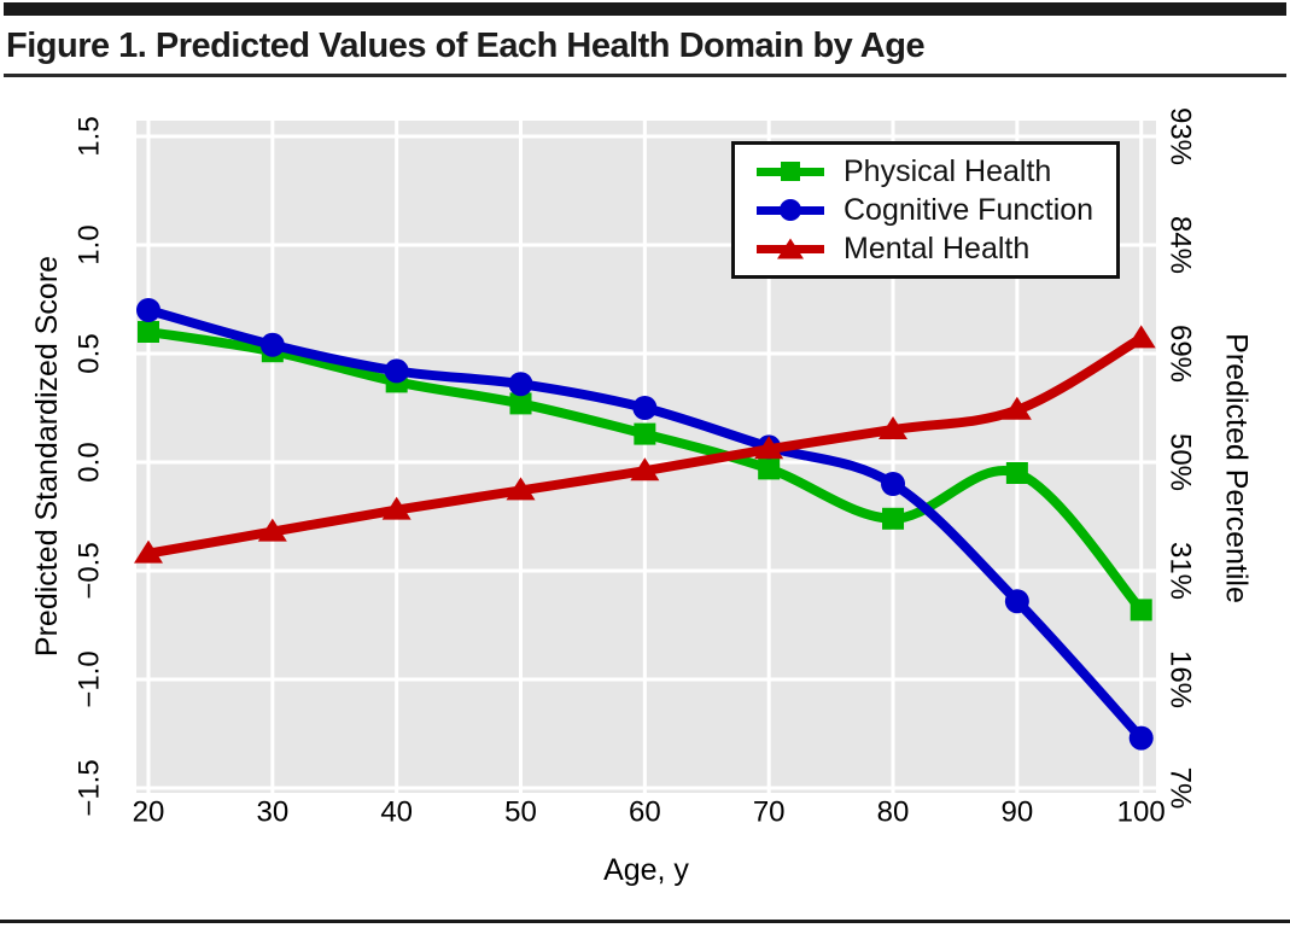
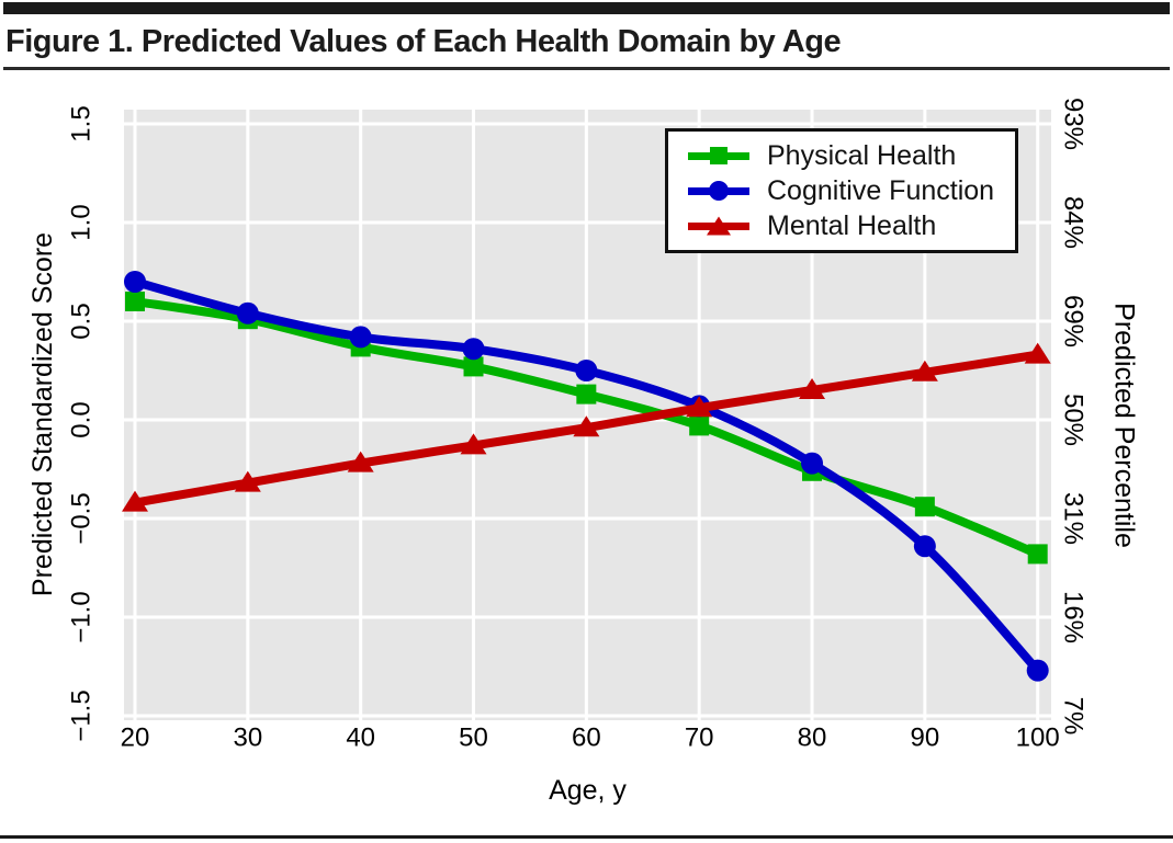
Cognitive Function/80: -0.10 -> -0.22
Physical Health/90: -0.05 -> -0.44
Mental Health/100: 0.57 -> 0.33
